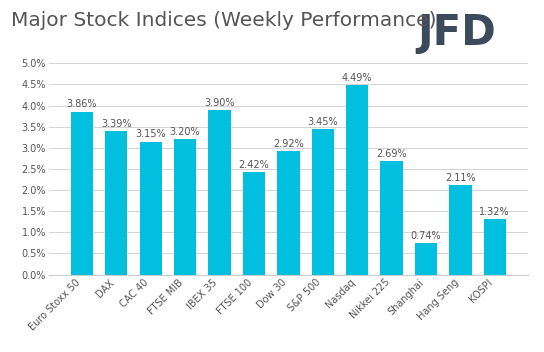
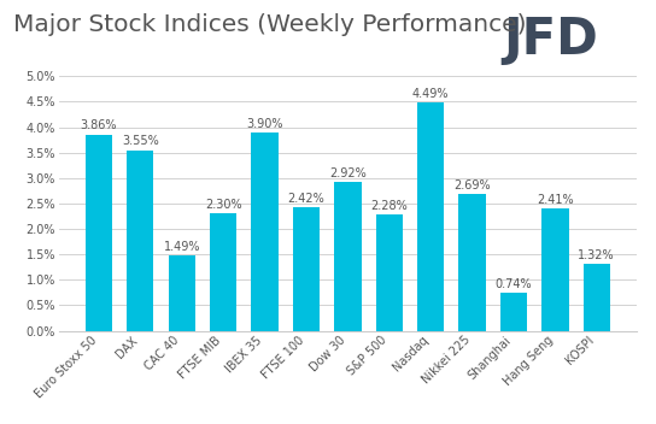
DAX: 3.39% -> 3.55%
CAC 40: 3.15% -> 1.49%
FTSE MIB: 3.20% -> 2.30%
S&P 500: 3.45% -> 2.28%
Hang Seng: 2.11% -> 2.41%
